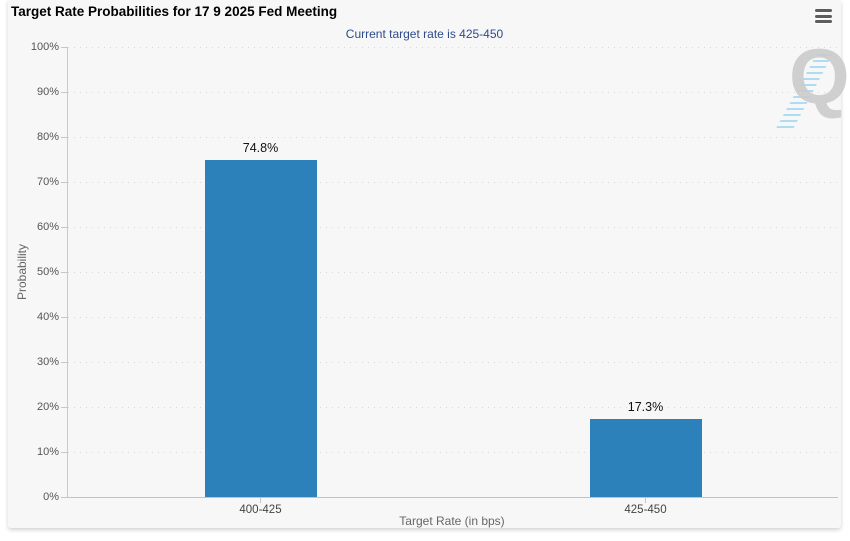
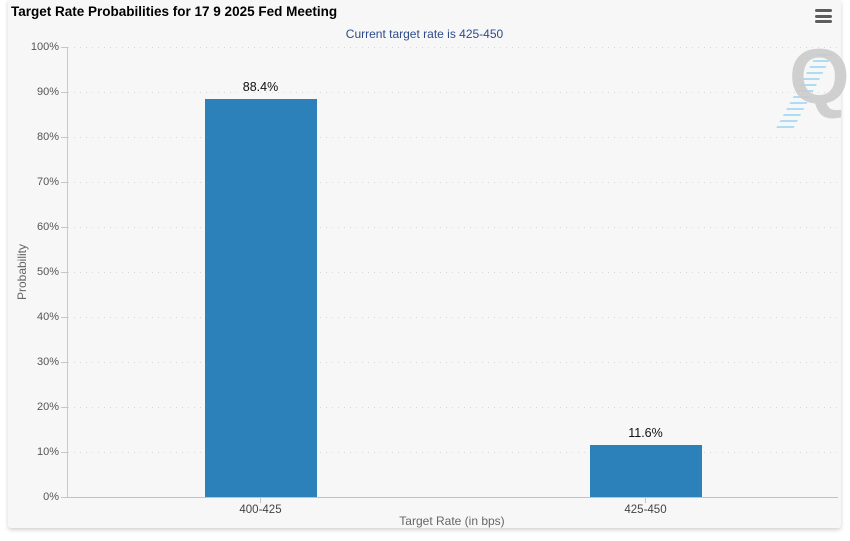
400-425: 74.8% -> 88.4%
425-450: 17.3% -> 11.6%
